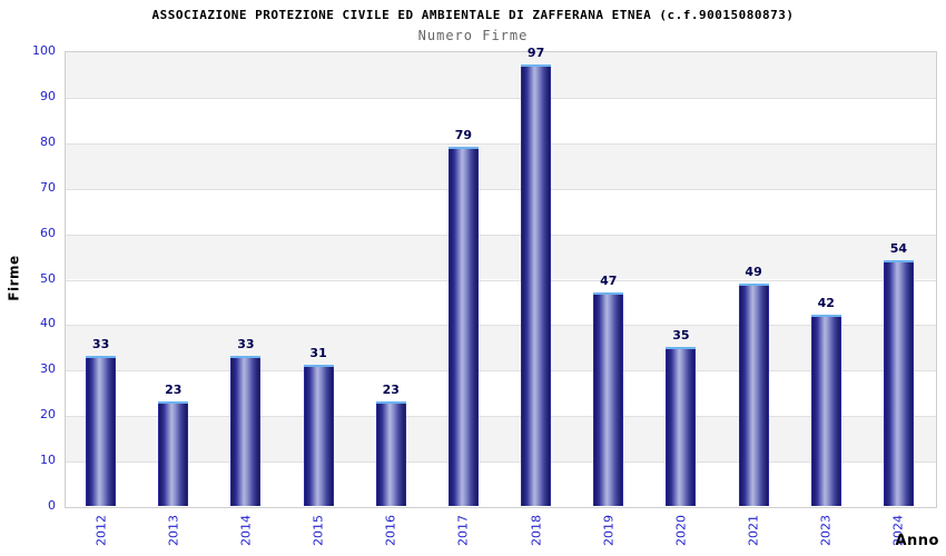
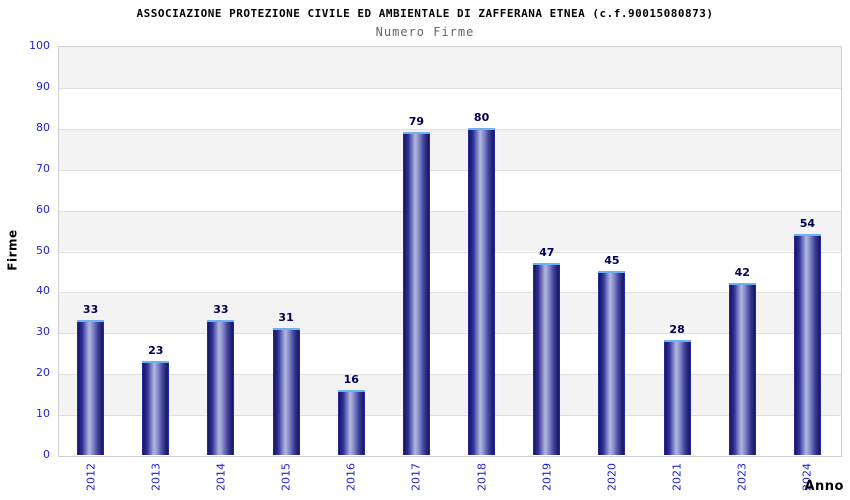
2016: 23 -> 16
2018: 97 -> 80
2020: 35 -> 45
2021: 49 -> 28
